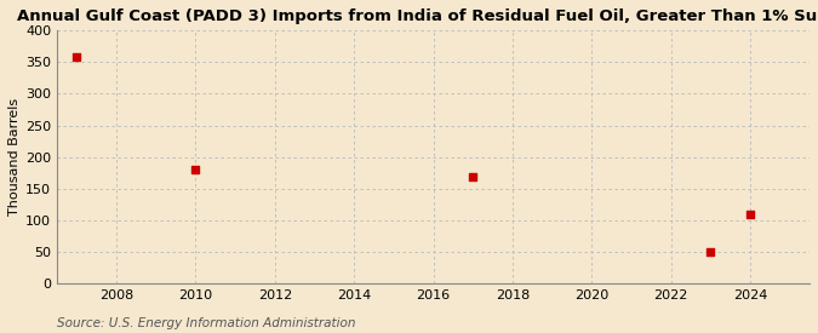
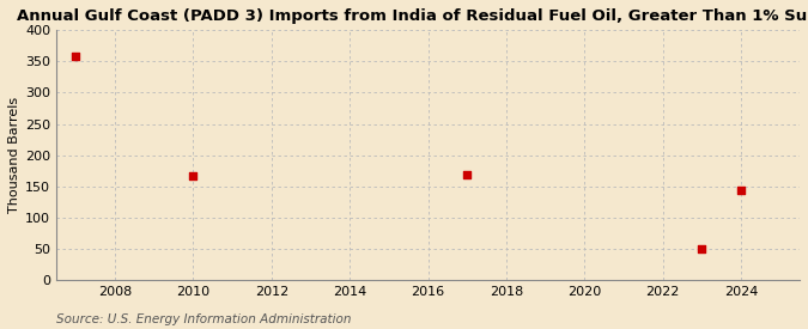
2010: 180 -> 166
2024: 110 -> 144
